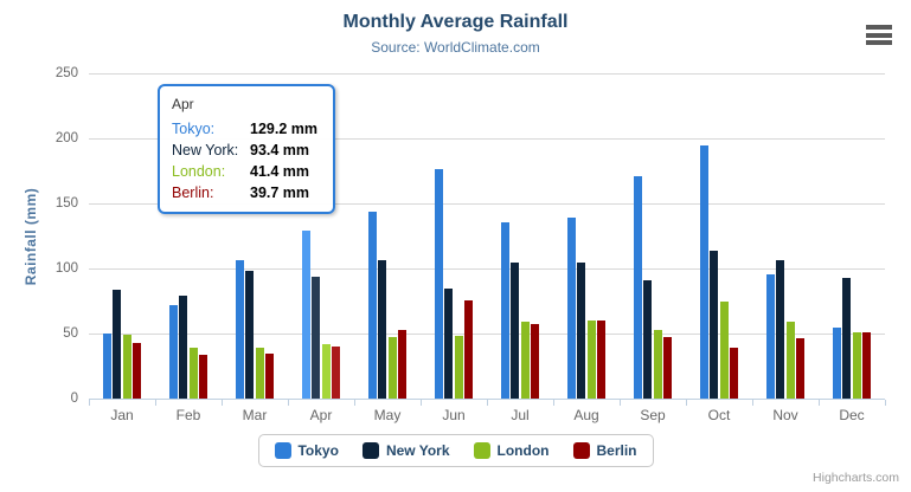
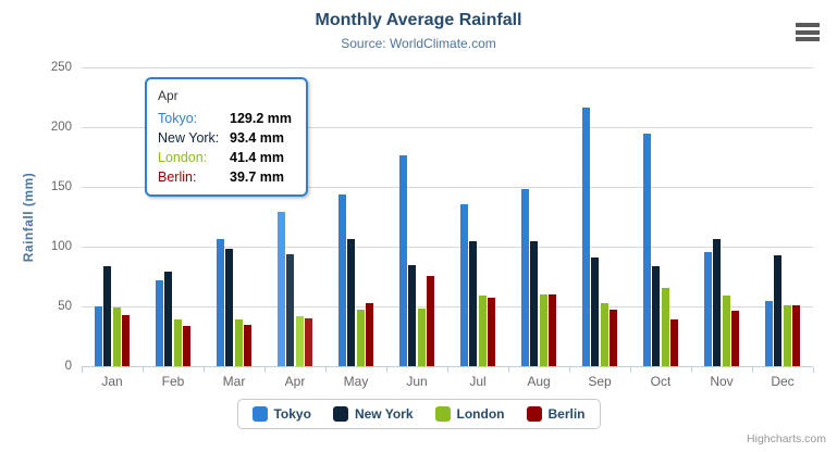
Tokyo/Aug: 139 -> 148
Tokyo/Sep: 171 -> 216
New York/Oct: 114 -> 84
London/Oct: 75 -> 65
